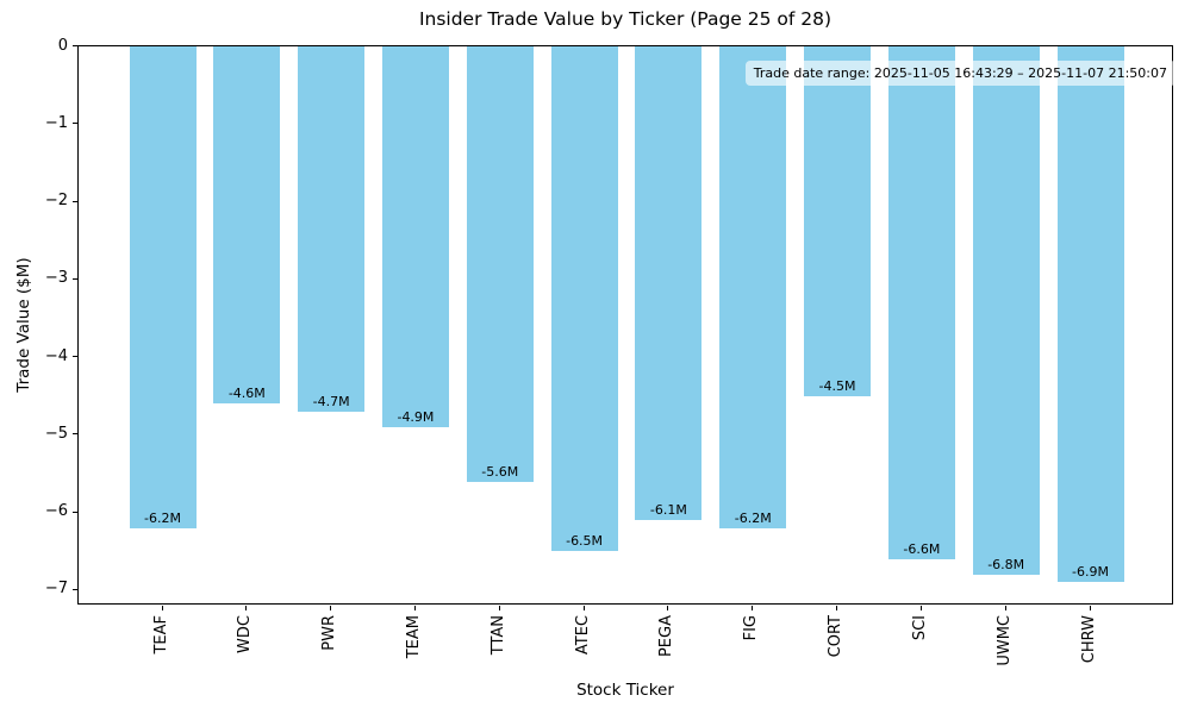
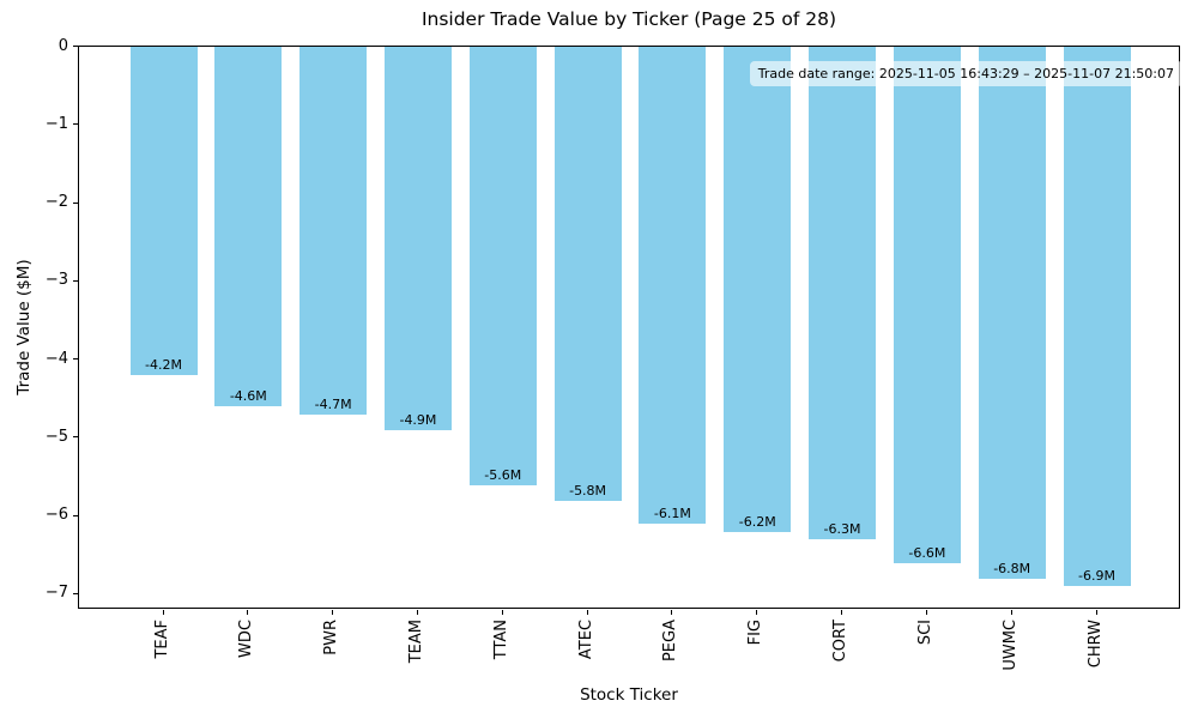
TEAF: -6.2M -> -4.2M
ATEC: -6.5M -> -5.8M
CORT: -4.5M -> -6.3M
